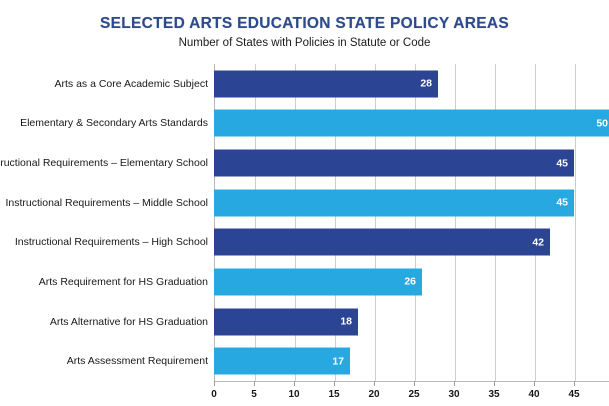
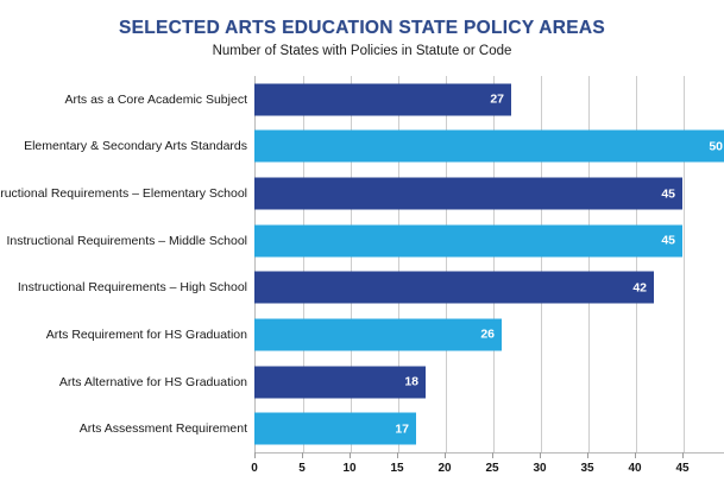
Arts as a Core Academic Subject: 28 -> 27
